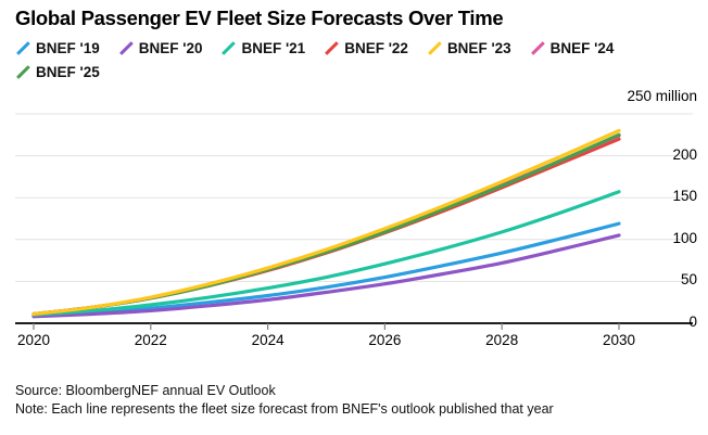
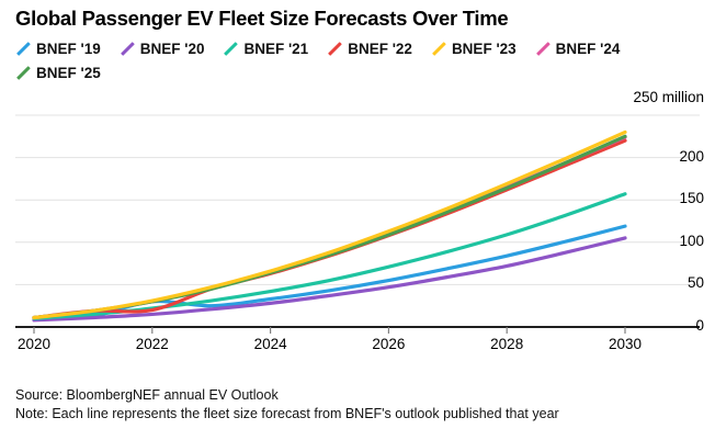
BNEF '19/2022: 20 -> 30
BNEF '22/2022: 30 -> 20
